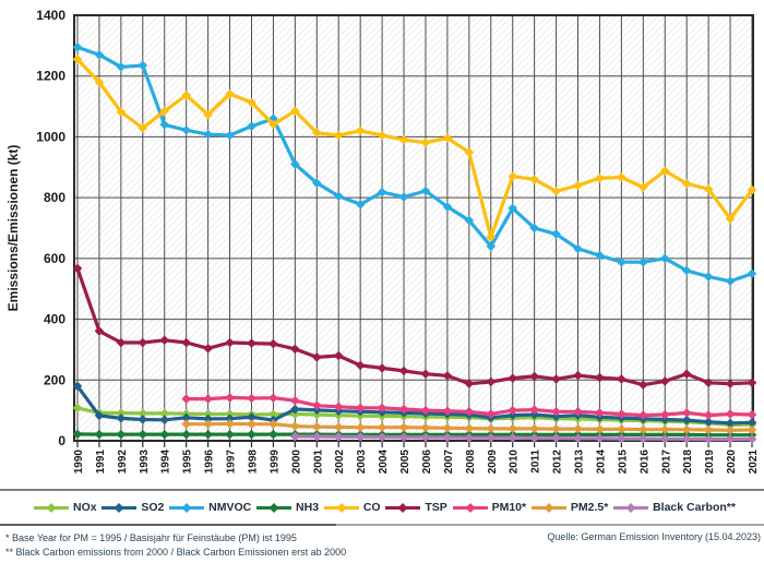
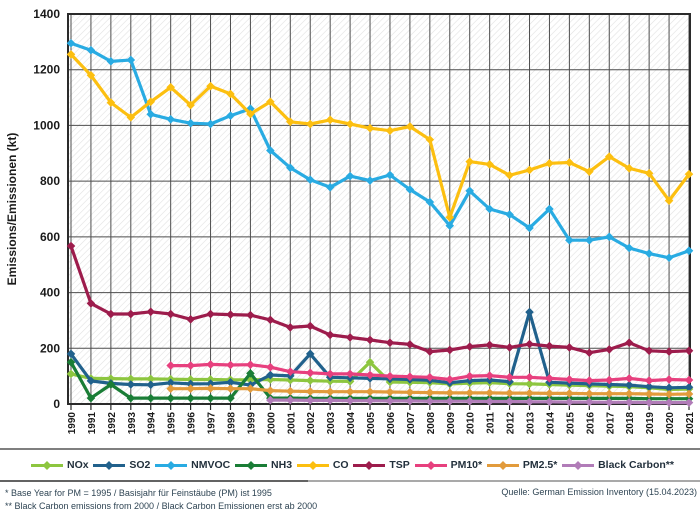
NH3/1990: 20 -> 150
NH3/1992: 20 -> 70
NH3/1999: 20 -> 110
SO2/2002: 100 -> 180
NOx/2005: 80 -> 150
SO2/2013: 80 -> 330
NMVOC/2014: 610 -> 700
